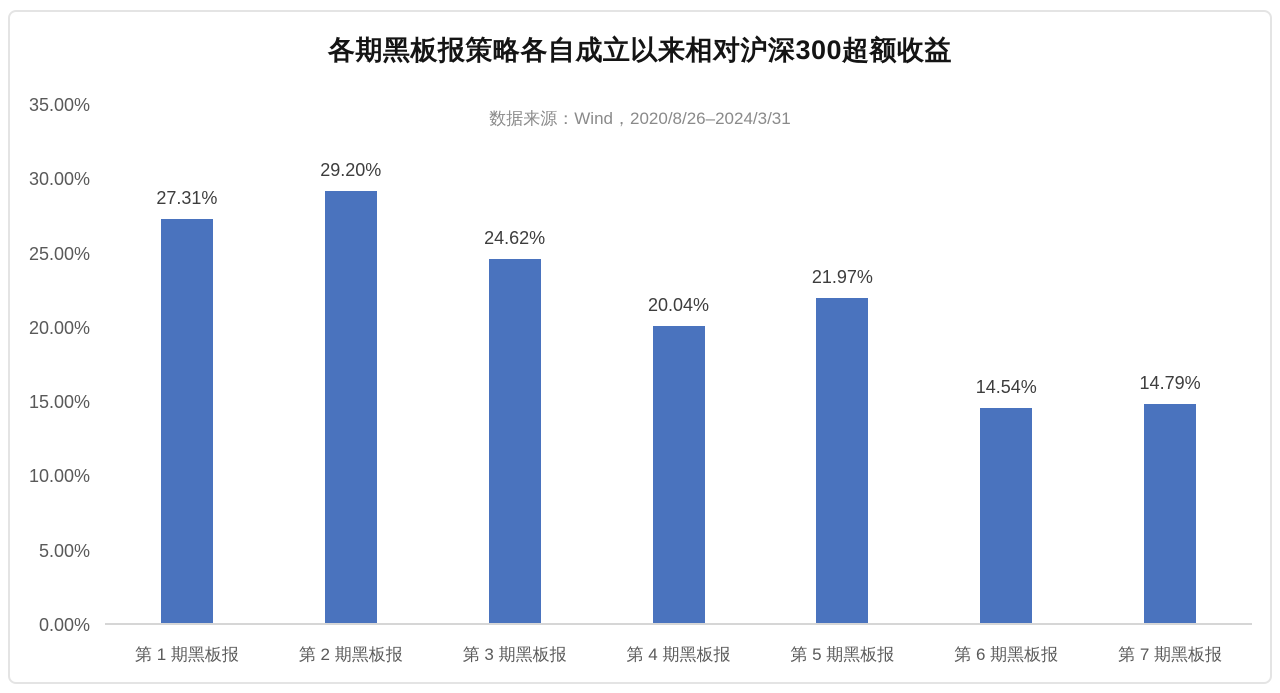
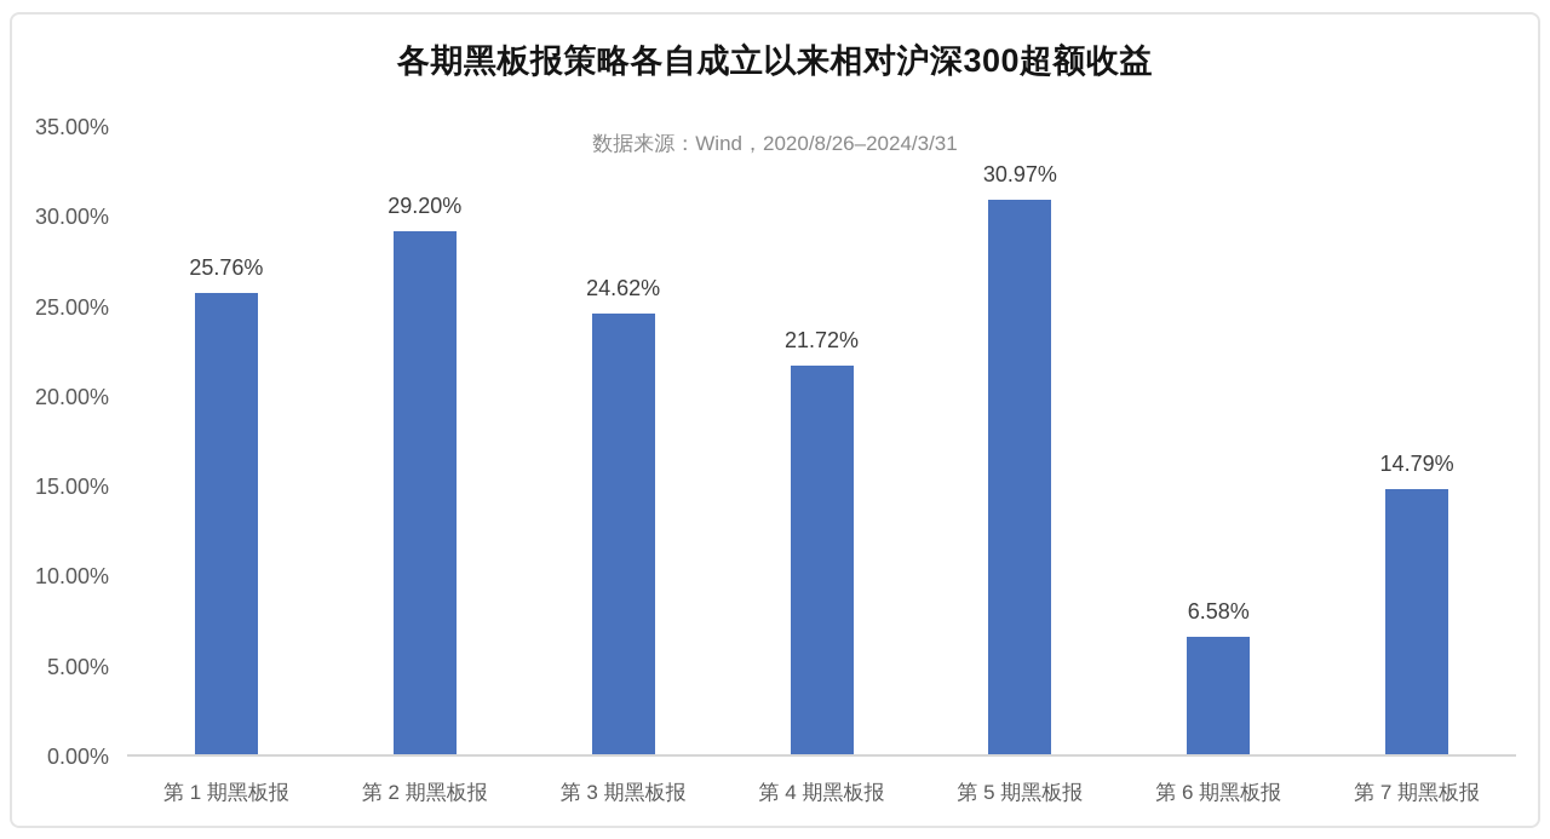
第 1 期黑板报: 27.31% -> 25.76%
第 4 期黑板报: 20.04% -> 21.72%
第 5 期黑板报: 21.97% -> 30.97%
第 6 期黑板报: 14.54% -> 6.58%
